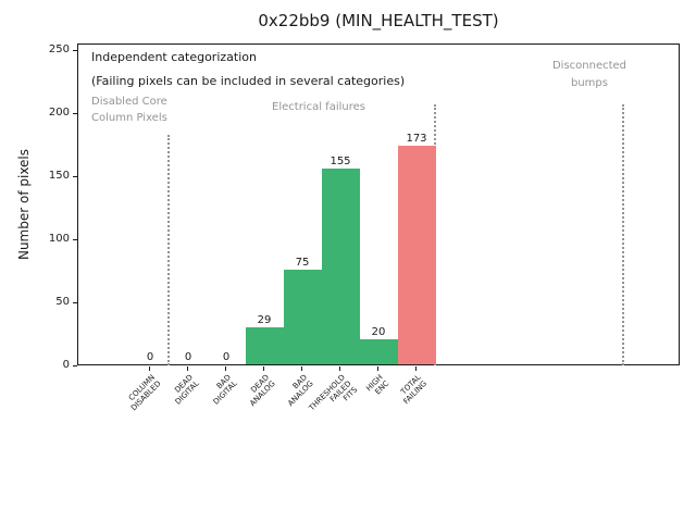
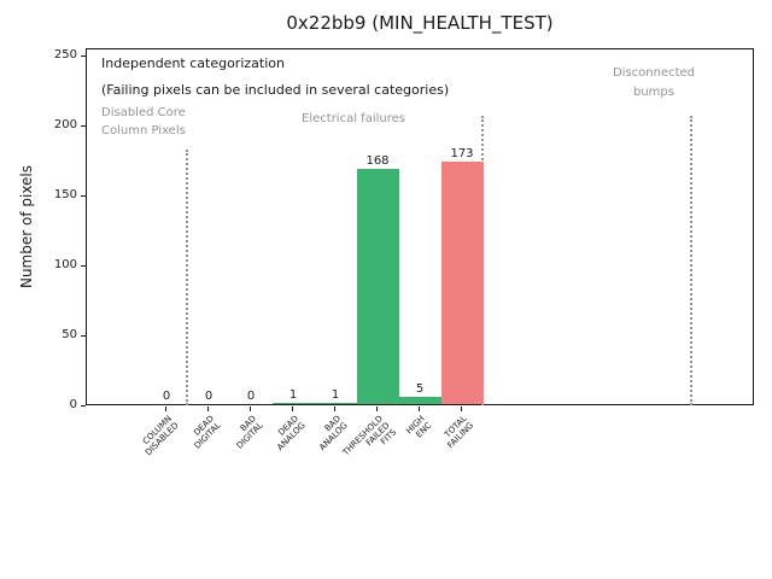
DEAD ANALOG: 29 -> 1
BAD ANALOG: 75 -> 1
THRESHOLD FAILED FITS: 155 -> 168
HIGH ENC: 20 -> 5
